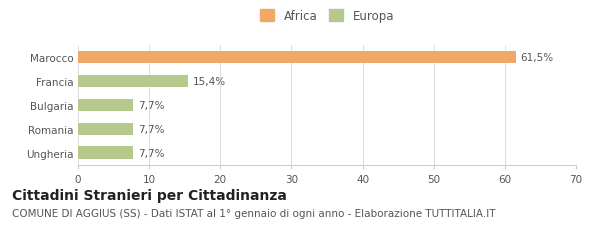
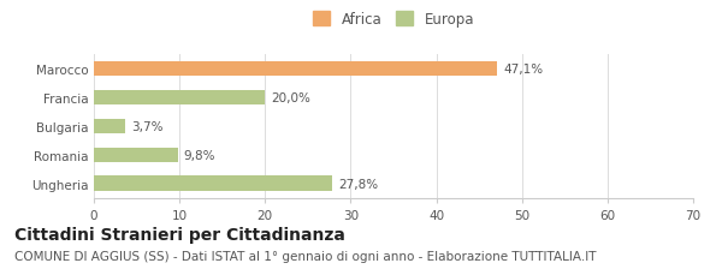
Marocco: 61,5% -> 47,1%
Francia: 15,4% -> 20,0%
Bulgaria: 7,7% -> 3,7%
Romania: 7,7% -> 9,8%
Ungheria: 7,7% -> 27,8%
